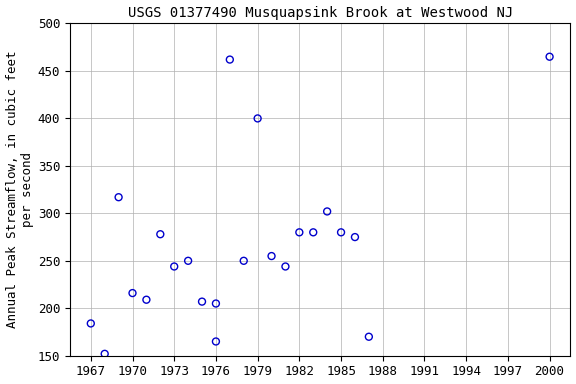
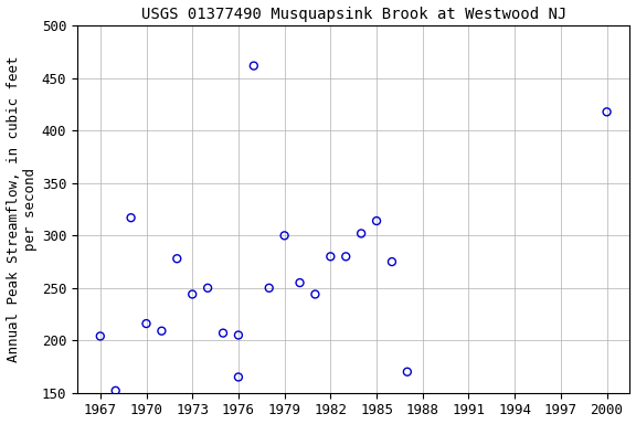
1967: 184 -> 204
1979: 400 -> 300
1985: 280 -> 314
2000: 465 -> 418
